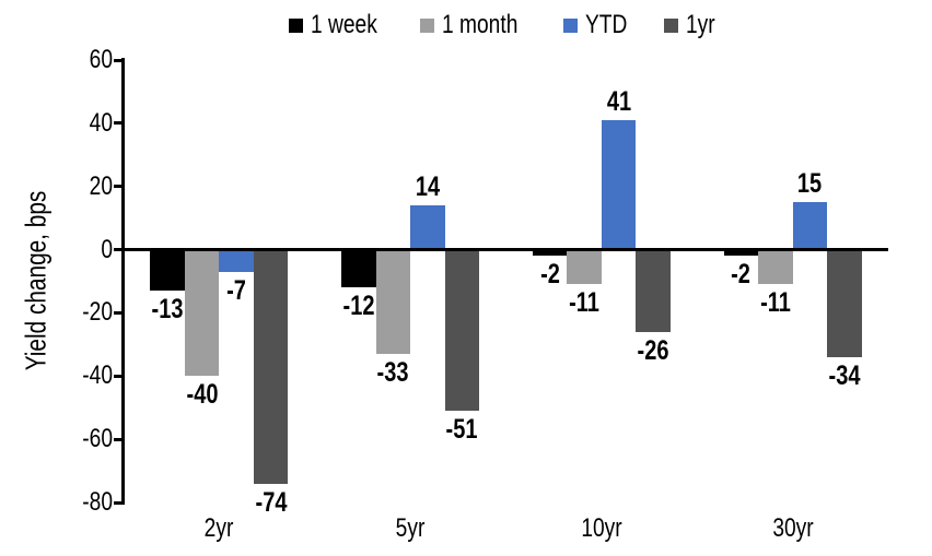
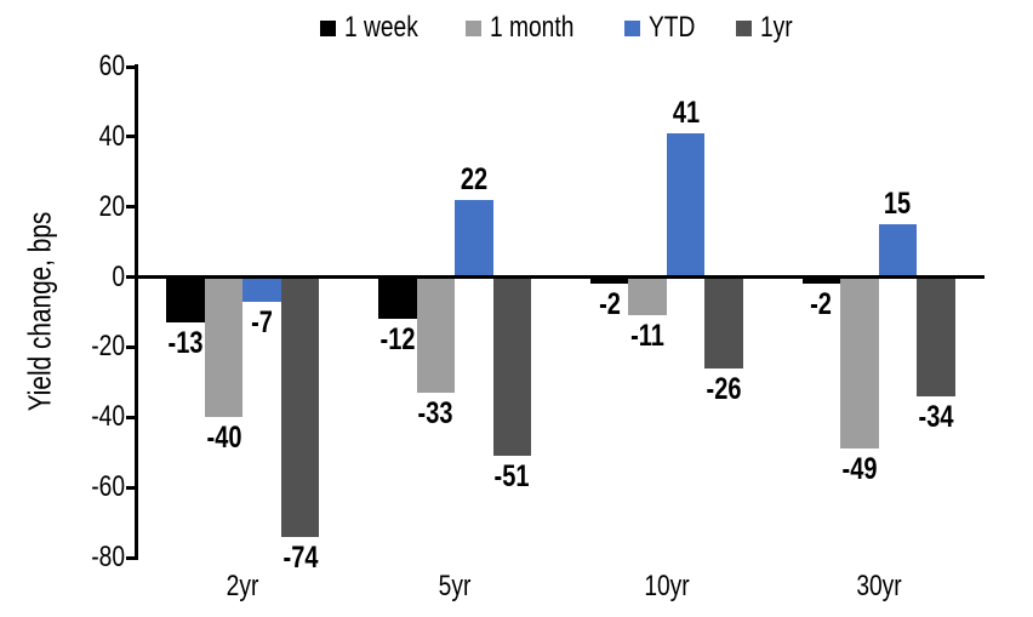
YTD/5yr: 14 -> 22
1 month/30yr: -11 -> -49
